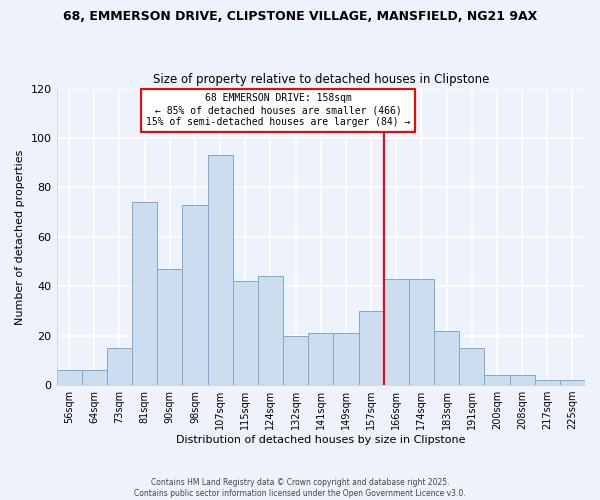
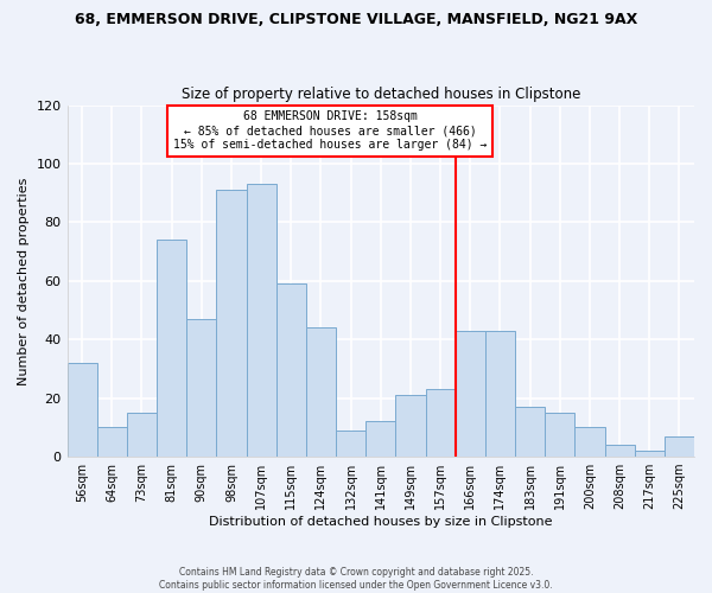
56sqm: 6 -> 32
64sqm: 6 -> 10
98sqm: 73 -> 91
115sqm: 42 -> 59
132sqm: 20 -> 9
141sqm: 21 -> 12
157sqm: 30 -> 23
183sqm: 22 -> 17
200sqm: 4 -> 10
225sqm: 2 -> 7
